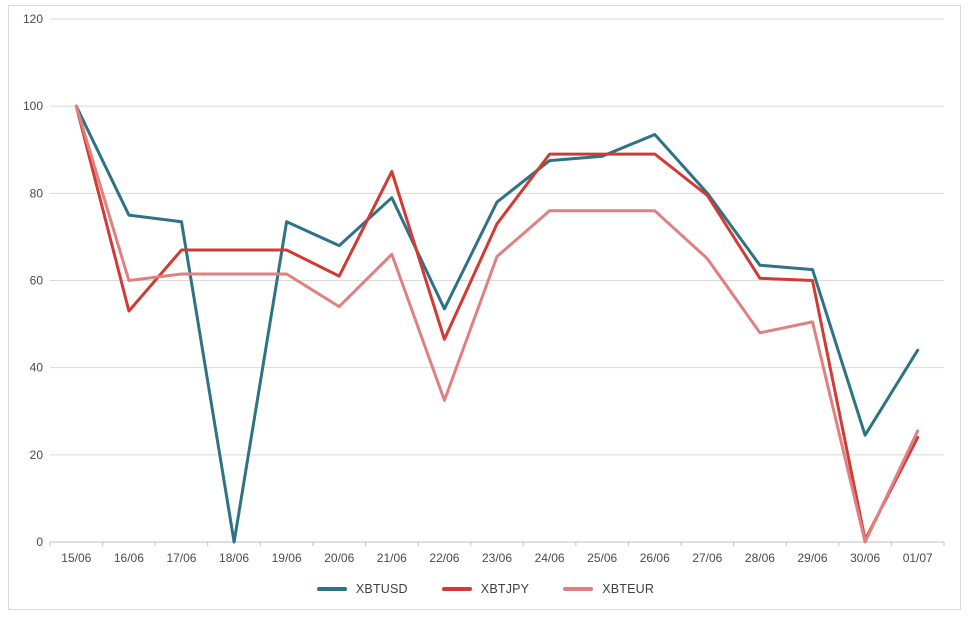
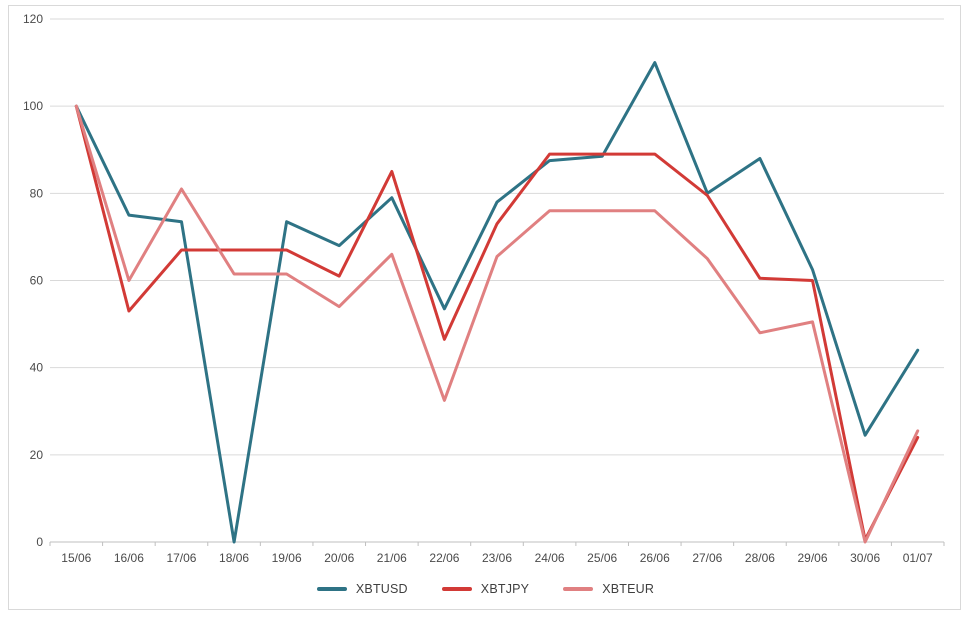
XBTEUR/17/06: 62 -> 81
XBTUSD/26/06: 94 -> 110
XBTUSD/28/06: 64 -> 88
